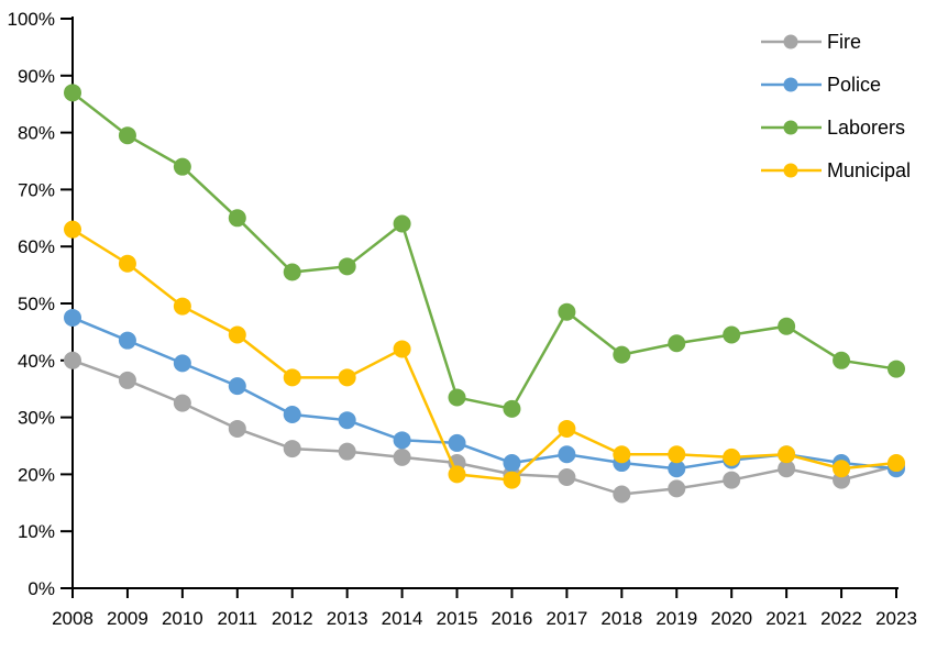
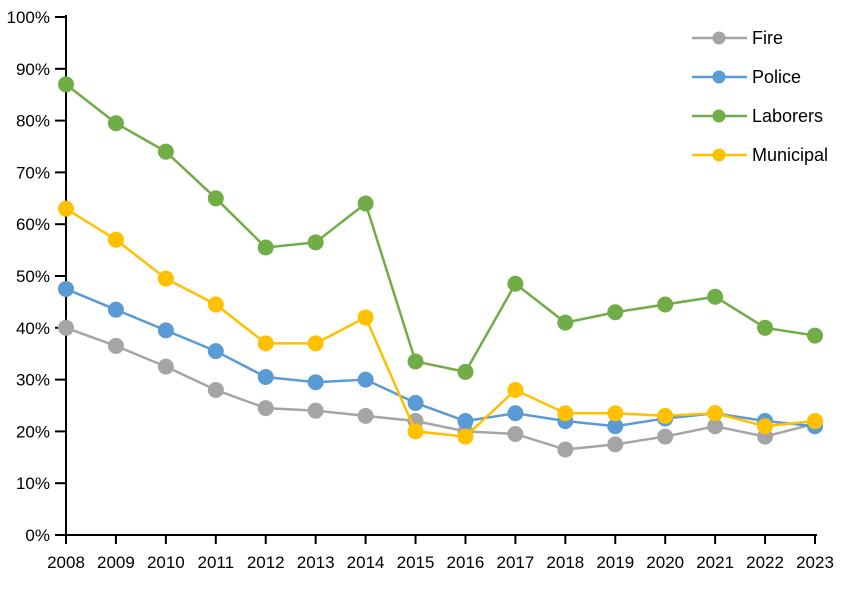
Police/2014: 26% -> 30%
